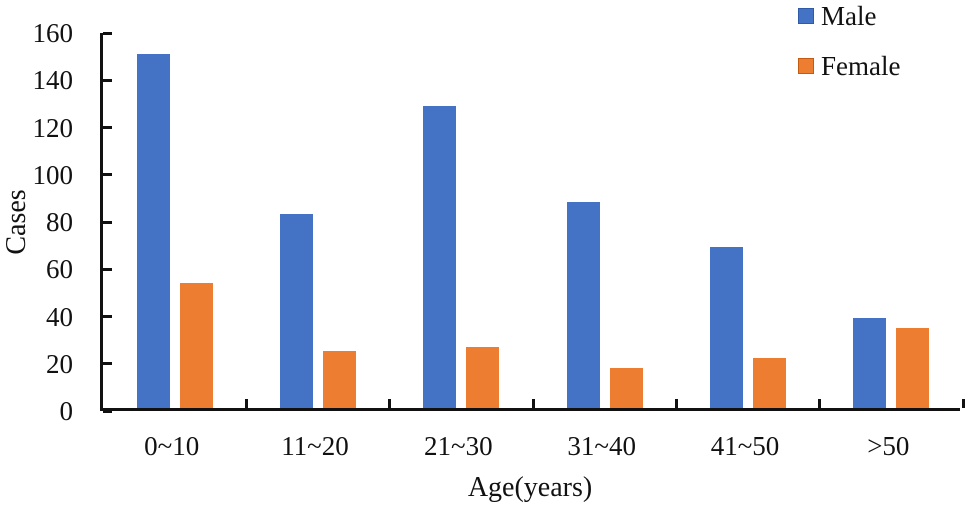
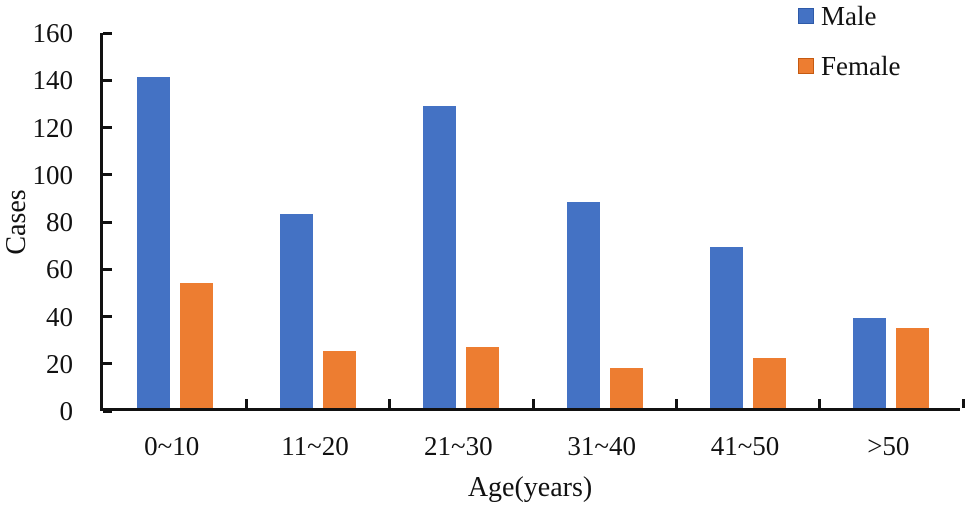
Male/0~10: 150 -> 140
